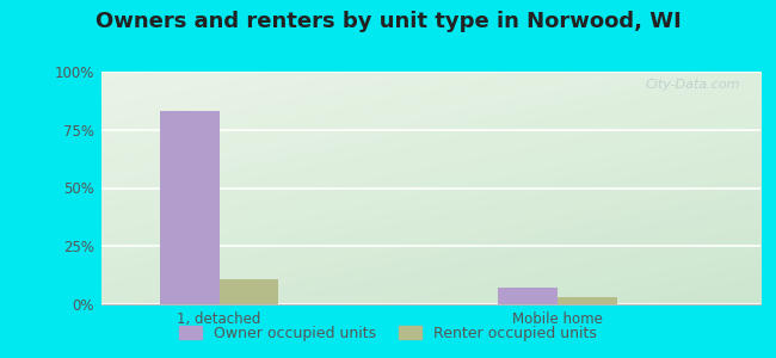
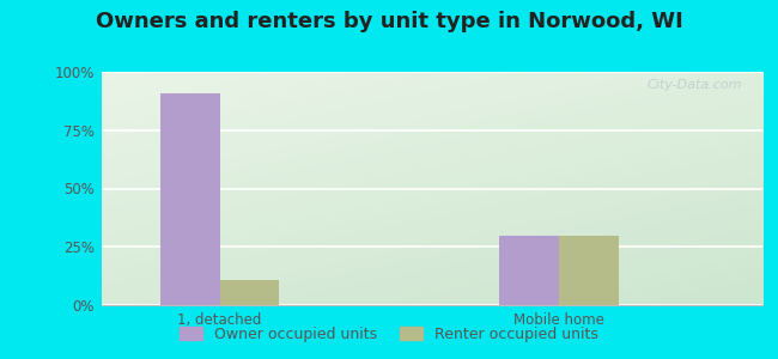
Owner occupied units/1, detached: 83% -> 91%
Owner occupied units/Mobile home: 7% -> 30%
Renter occupied units/Mobile home: 3% -> 30%
